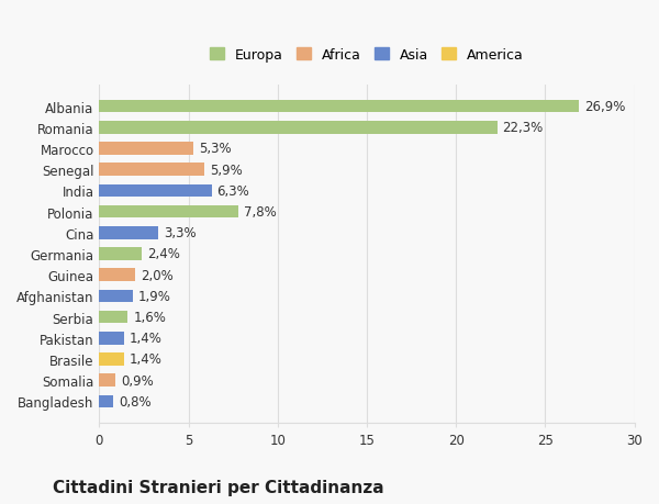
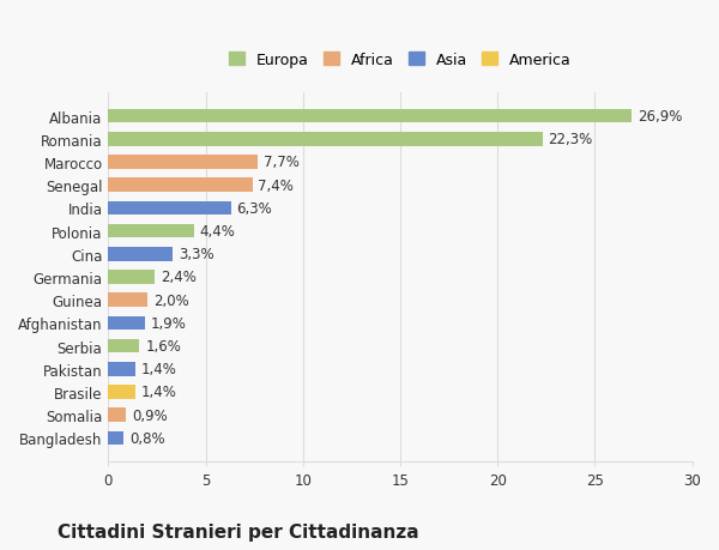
Marocco: 5,3% -> 7,7%
Senegal: 5,9% -> 7,4%
Polonia: 7,8% -> 4,4%
